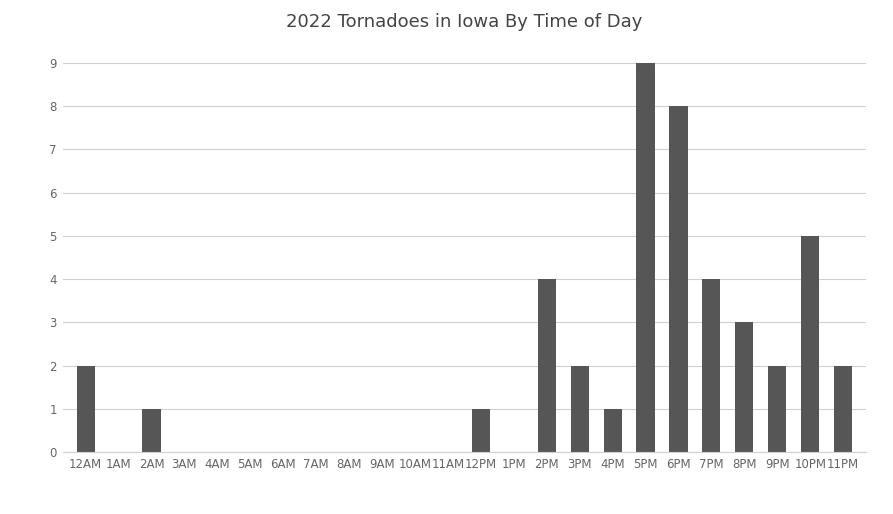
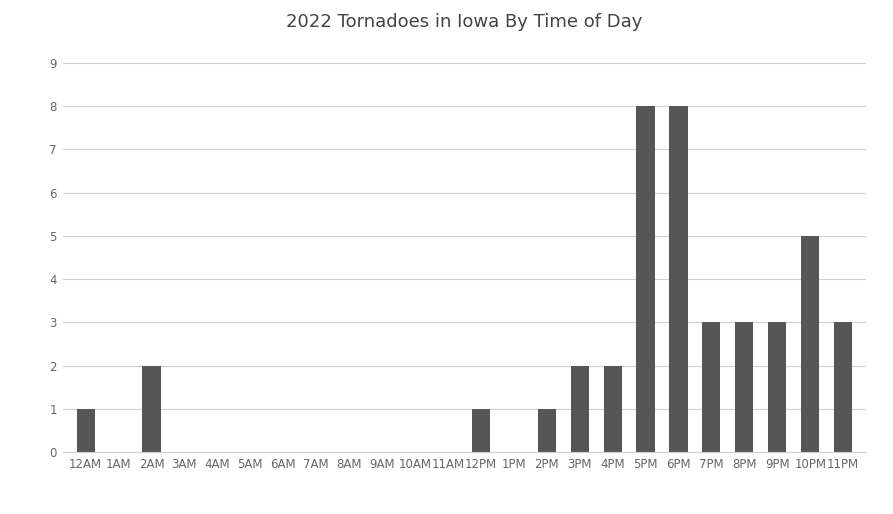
12AM: 2 -> 1
2AM: 1 -> 2
2PM: 4 -> 1
4PM: 1 -> 2
5PM: 9 -> 8
7PM: 4 -> 3
9PM: 2 -> 3
11PM: 2 -> 3
